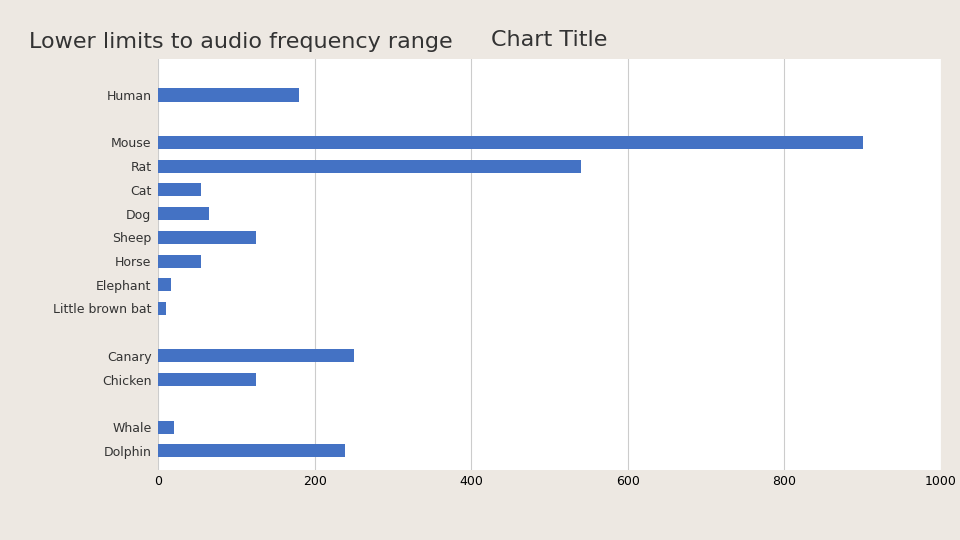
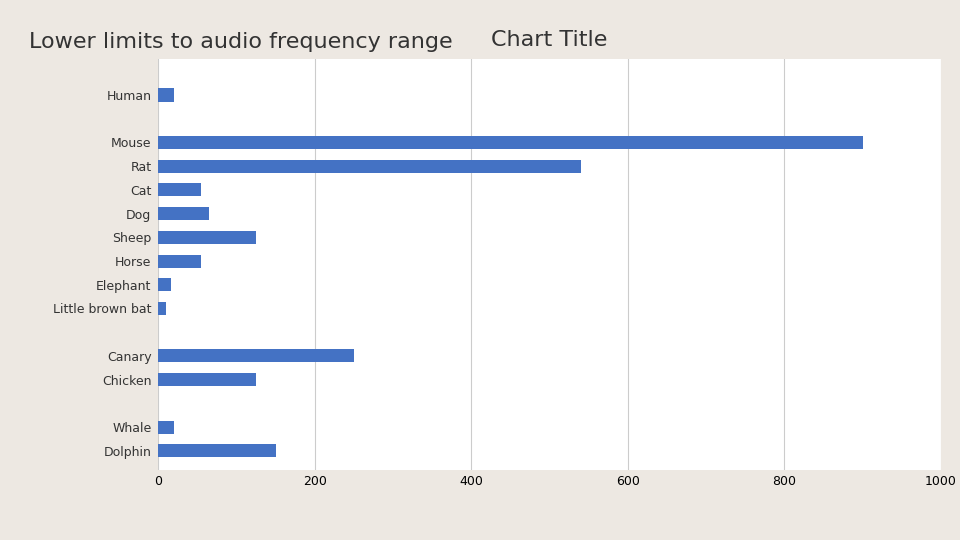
Human: 180 -> 20
Dolphin: 238 -> 150
